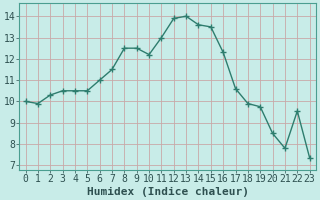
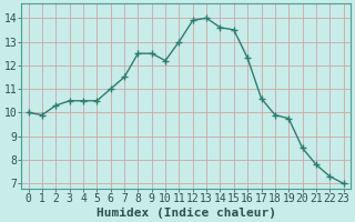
22: 9.55 -> 7.30
23: 7.35 -> 7.00
